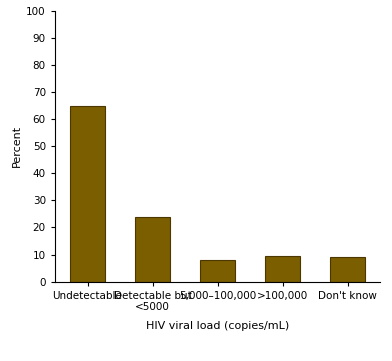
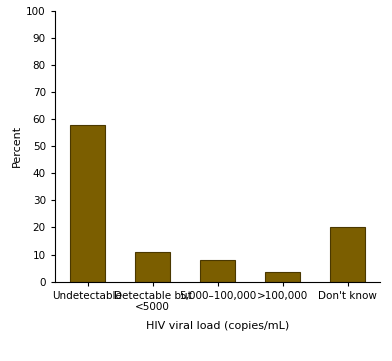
Undetectable: 65.0 -> 58.0
Detectable but <5000: 24.0 -> 11.0
>100,000: 9.5 -> 3.5
Don't know: 9.0 -> 20.0
